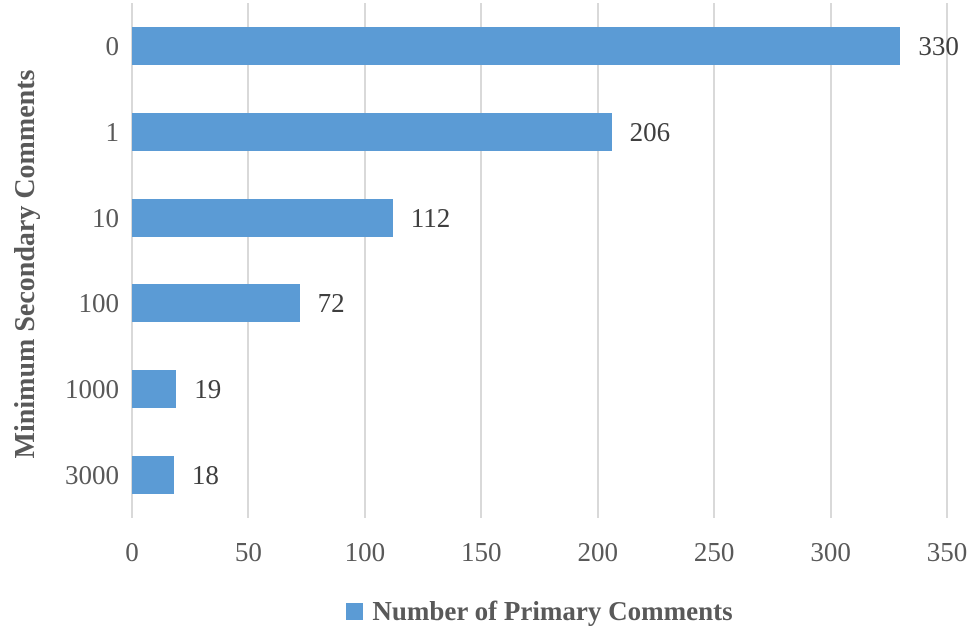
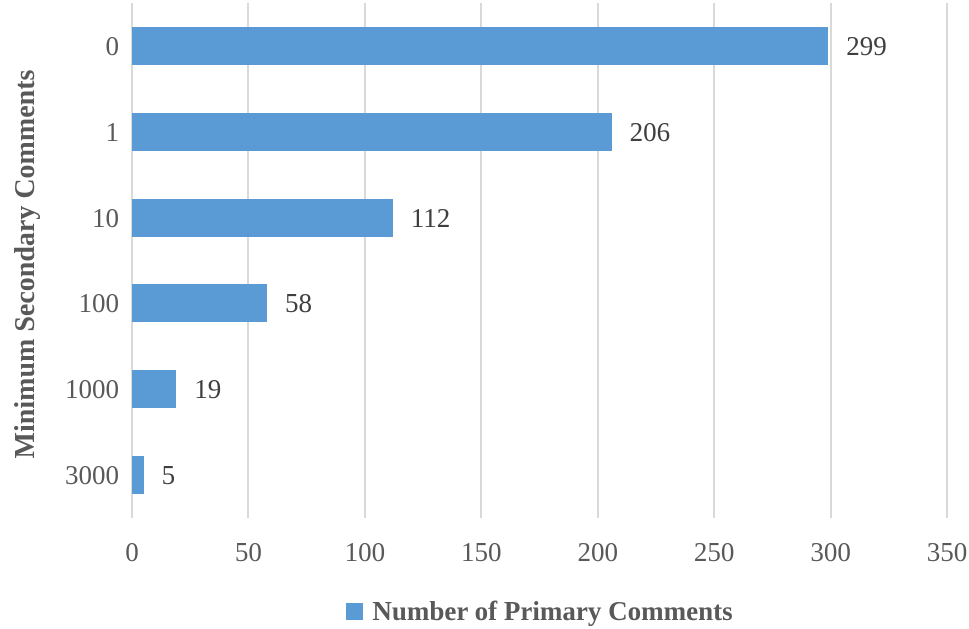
0: 330 -> 299
100: 72 -> 58
3000: 18 -> 5
